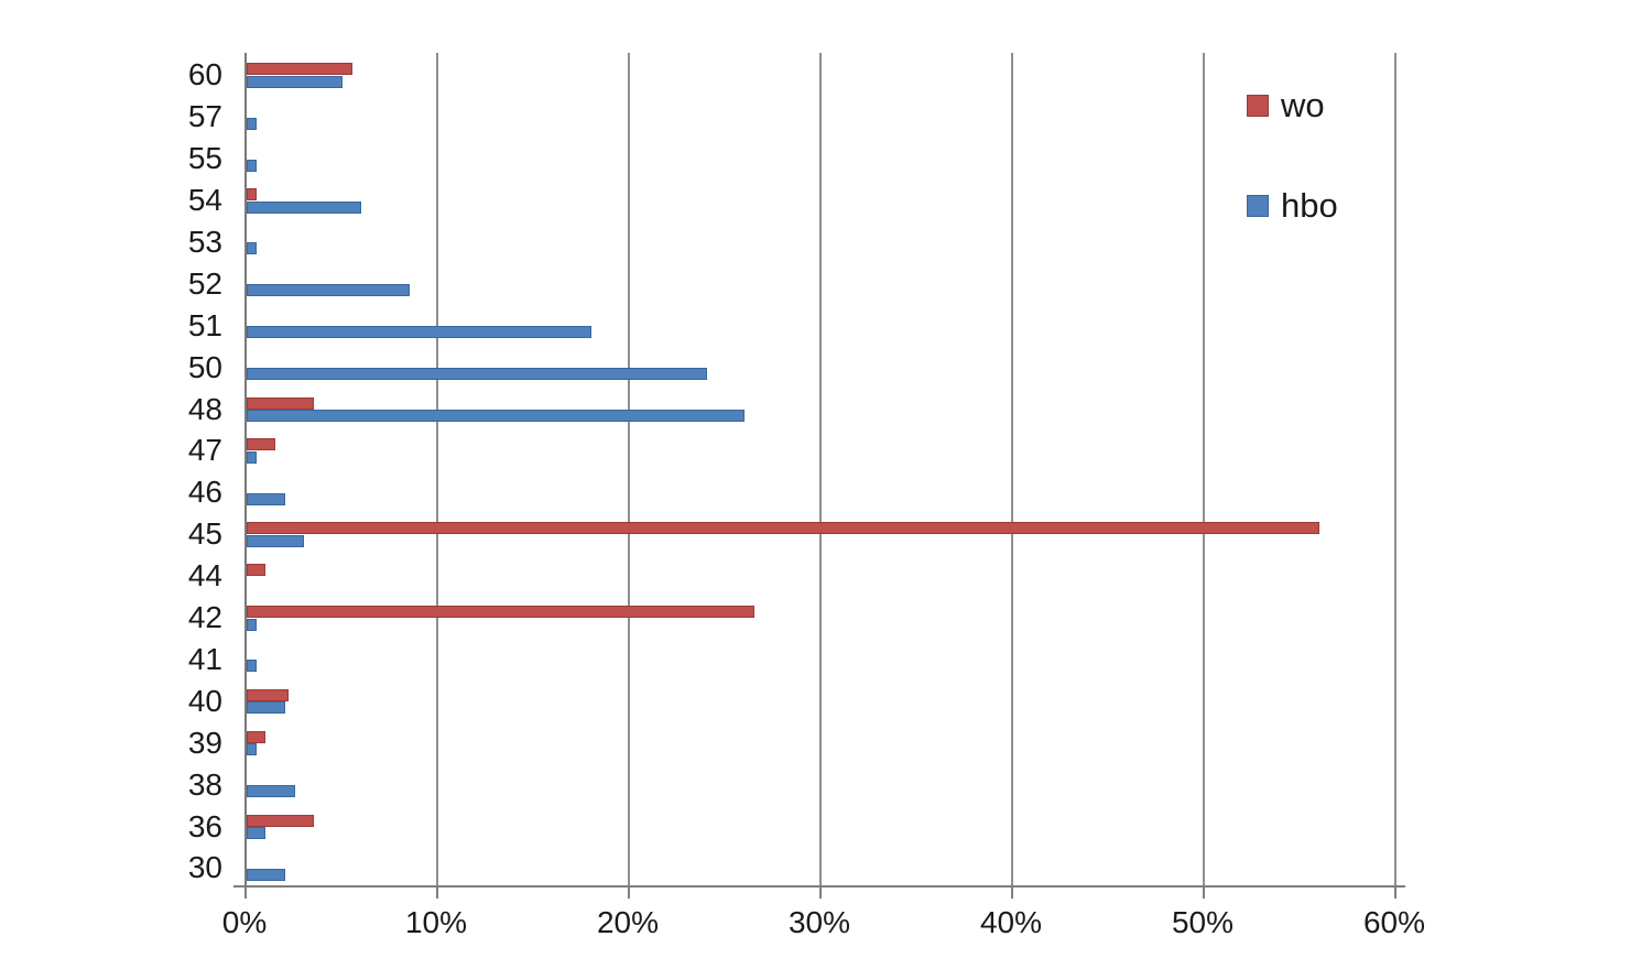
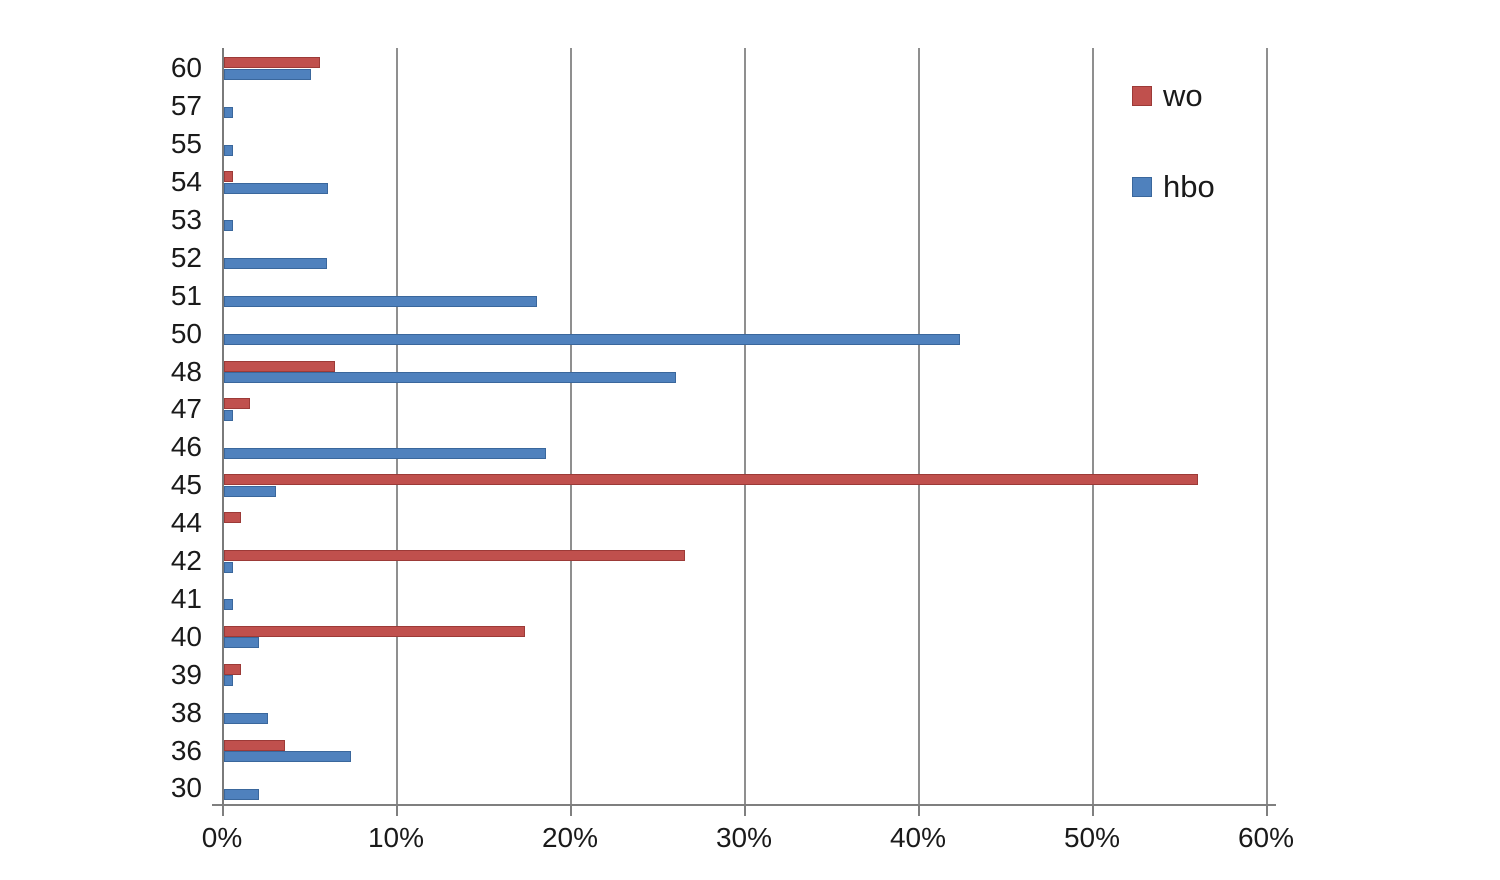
hbo/52: 8.5% -> 5.9%
hbo/50: 24.0% -> 42.3%
wo/48: 3.5% -> 6.4%
hbo/46: 2.0% -> 18.5%
wo/40: 2.2% -> 17.3%
hbo/36: 1.0% -> 7.3%
